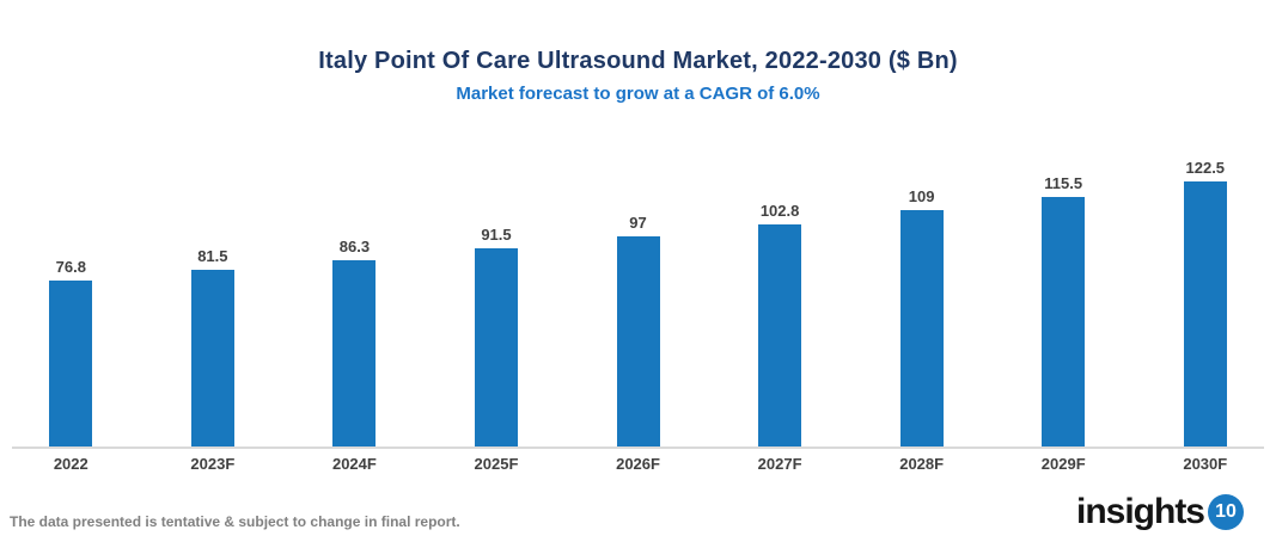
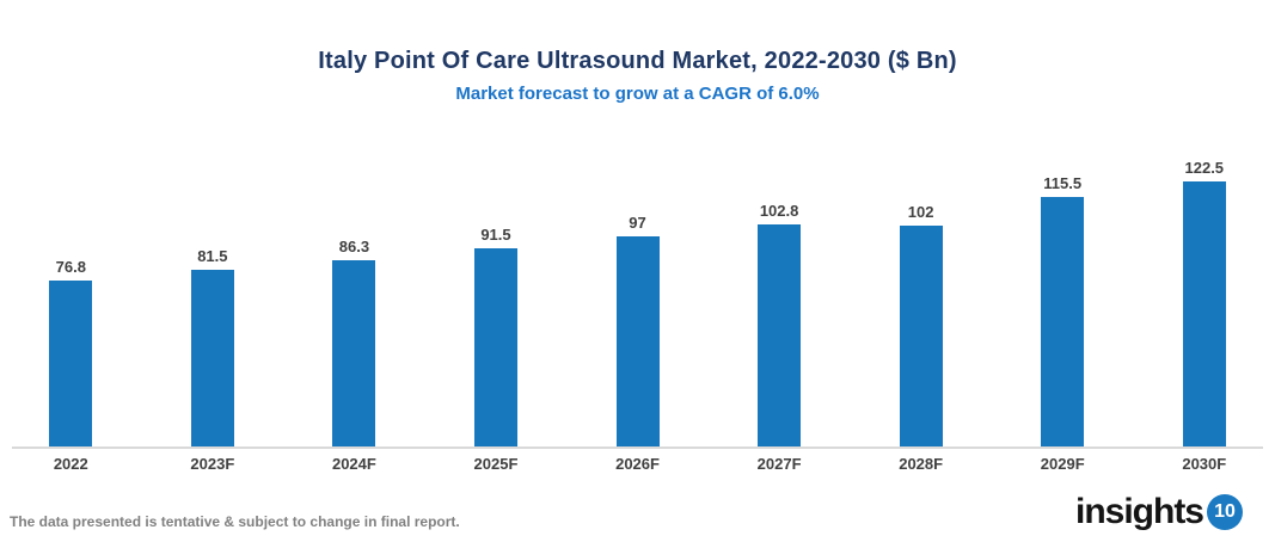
2028F: 109 -> 102
